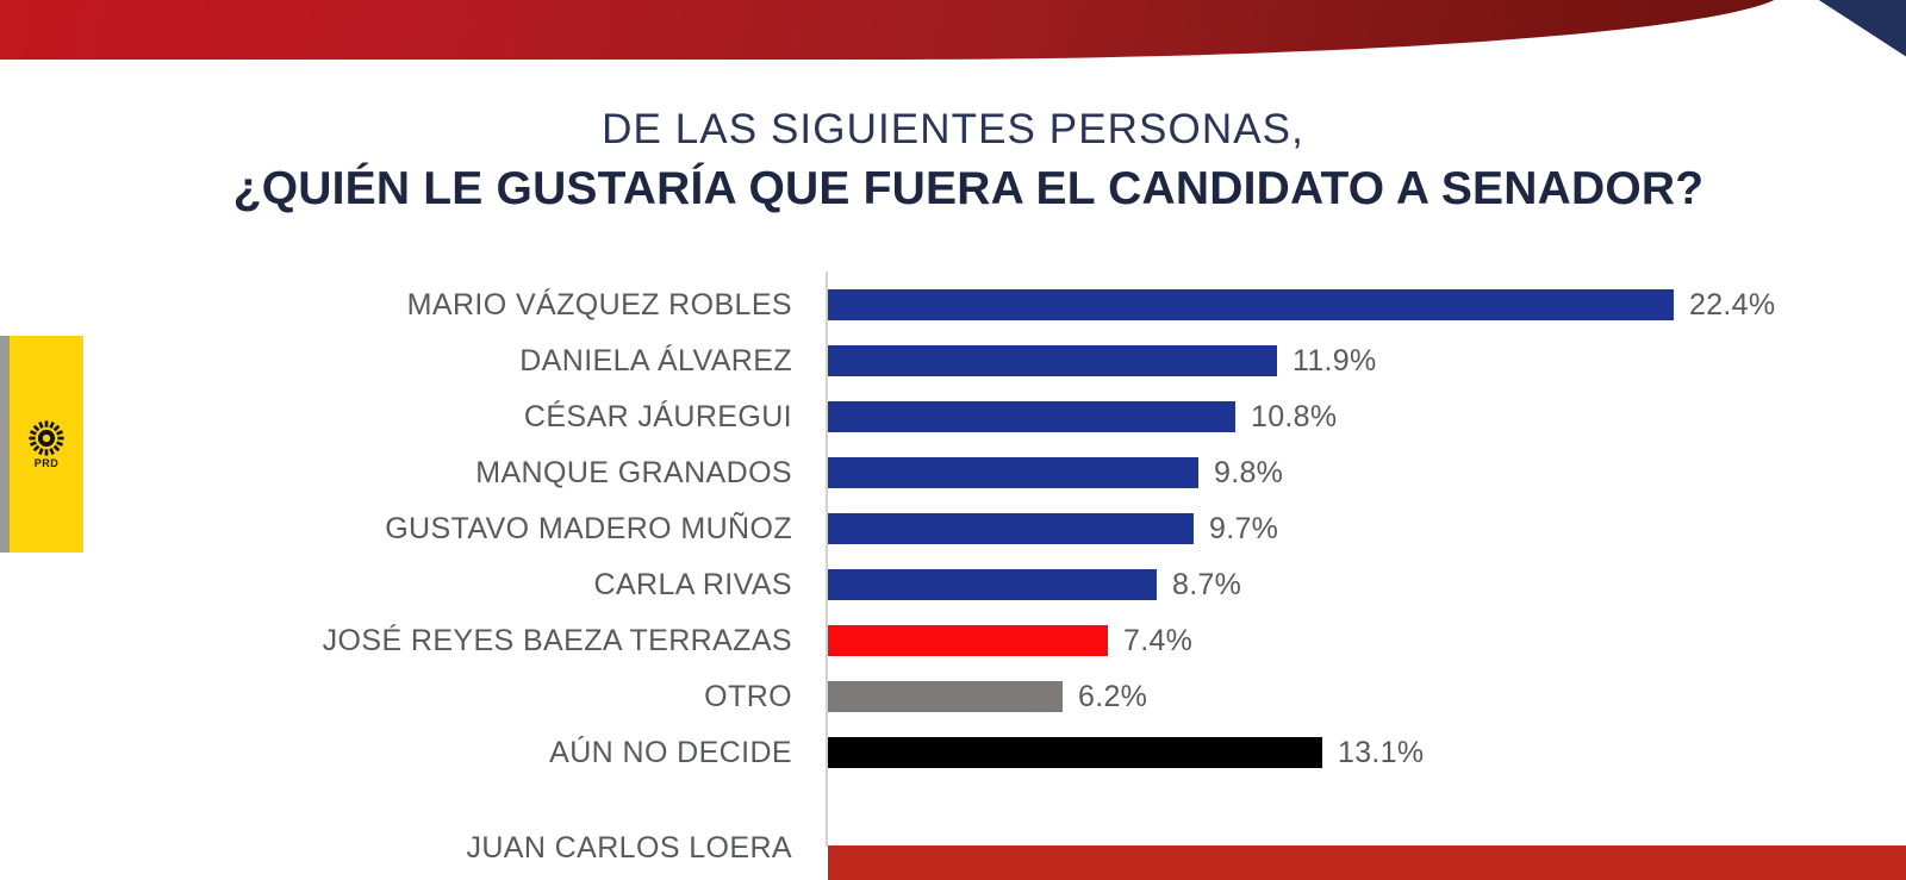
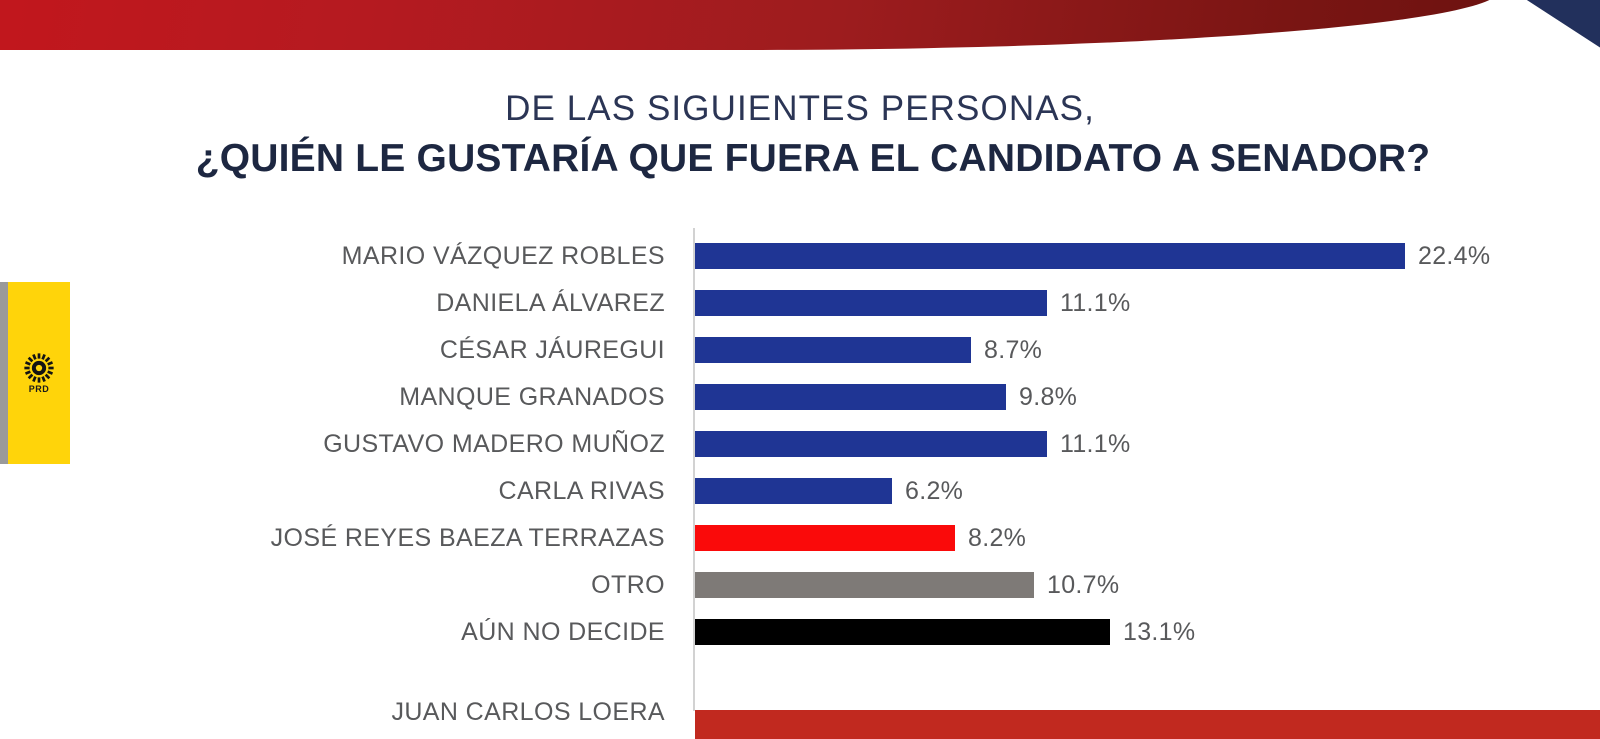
DANIELA ÁLVAREZ: 11.9% -> 11.1%
CÉSAR JÁUREGUI: 10.8% -> 8.7%
GUSTAVO MADERO MUÑOZ: 9.7% -> 11.1%
CARLA RIVAS: 8.7% -> 6.2%
JOSÉ REYES BAEZA TERRAZAS: 7.4% -> 8.2%
OTRO: 6.2% -> 10.7%
